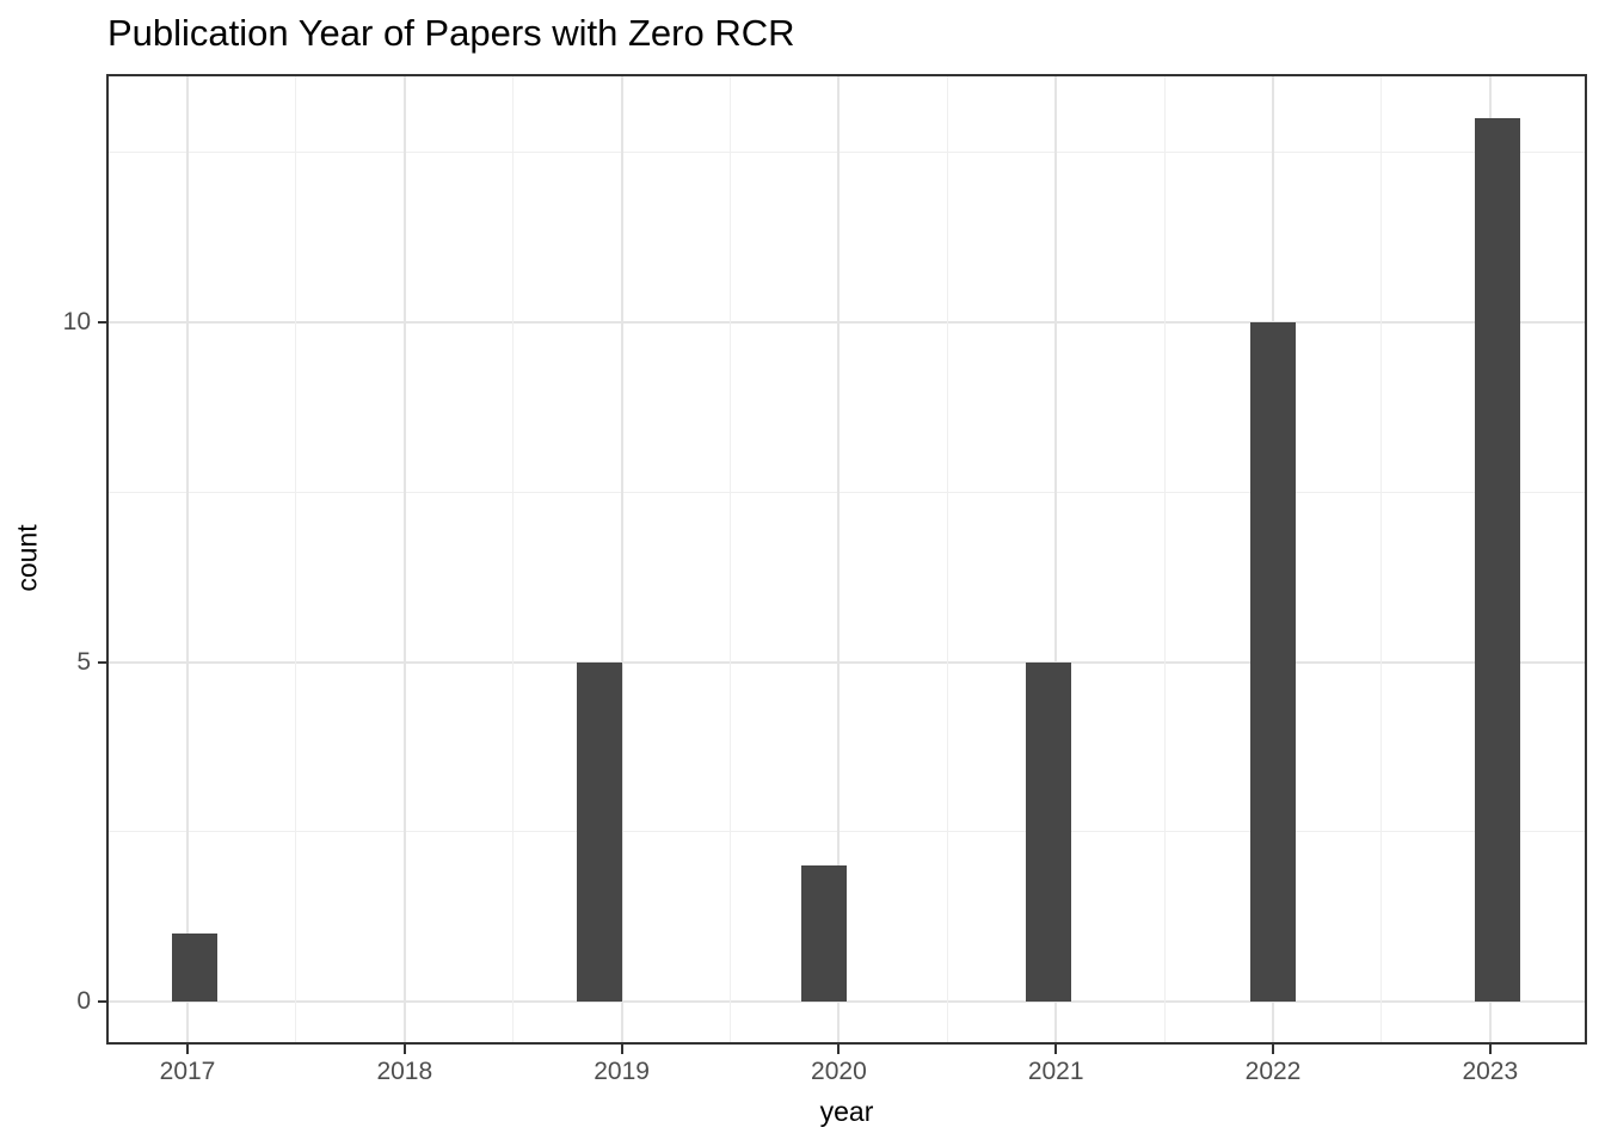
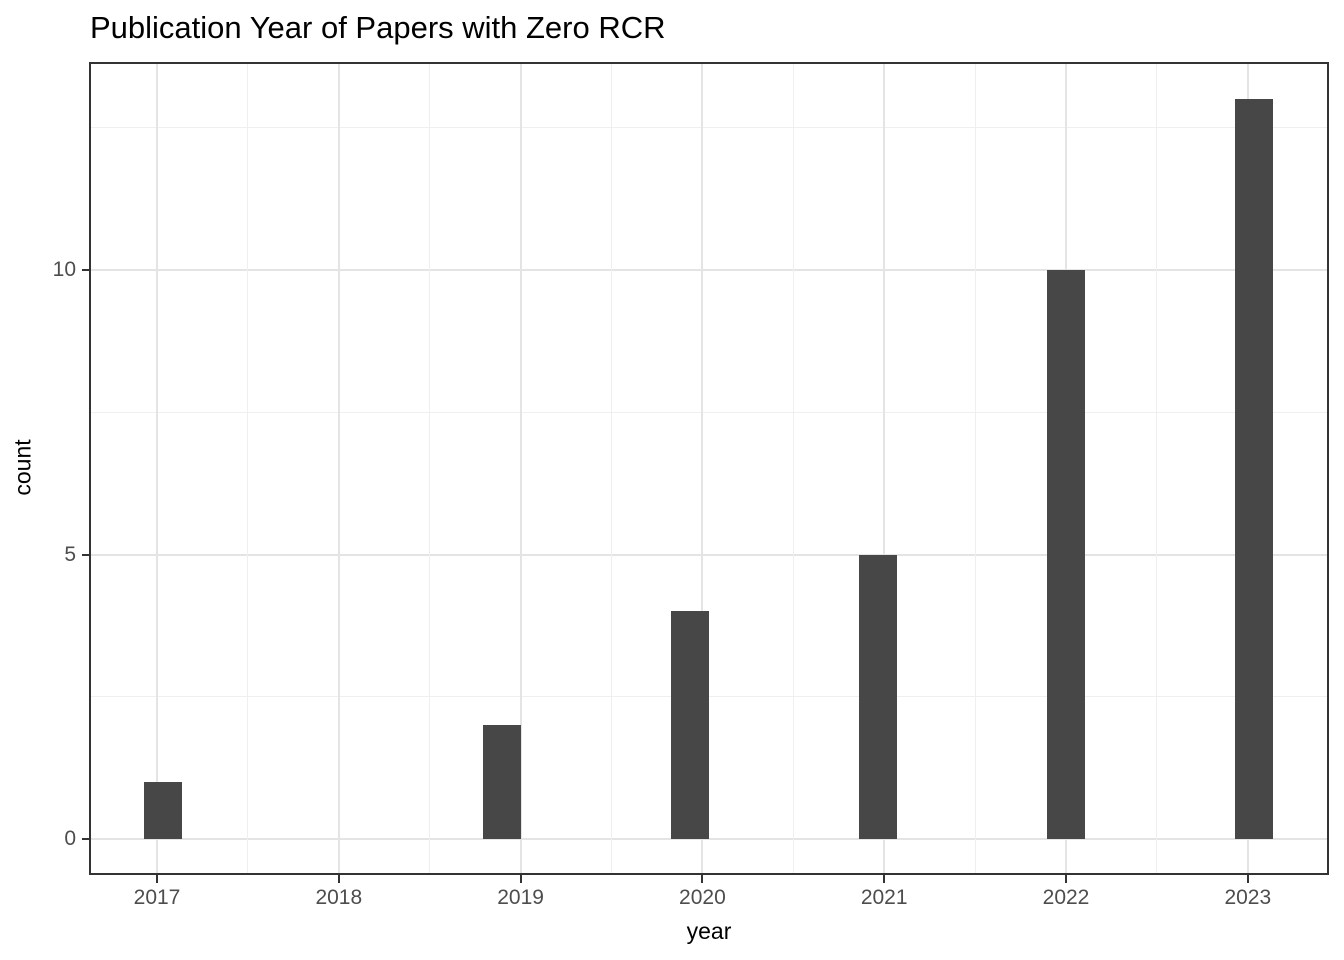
2019: 5 -> 2
2020: 2 -> 4
